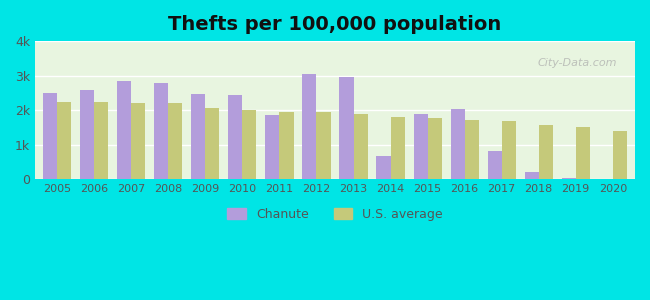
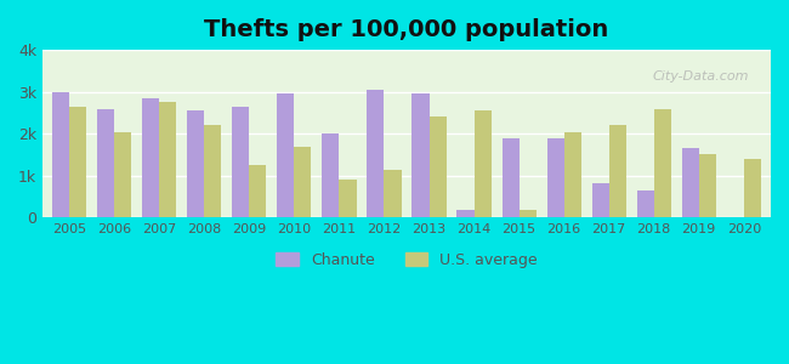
Chanute/2005: 2.50k -> 3.00k
U.S. average/2005: 2.25k -> 2.65k
U.S. average/2006: 2.23k -> 2.05k
U.S. average/2007: 2.22k -> 2.75k
Chanute/2008: 2.80k -> 2.55k
Chanute/2009: 2.48k -> 2.65k
U.S. average/2009: 2.08k -> 1.25k
Chanute/2010: 2.43k -> 2.95k
U.S. average/2010: 2.00k -> 1.70k
Chanute/2011: 1.85k -> 2.00k
U.S. average/2011: 1.96k -> 0.90k
U.S. average/2012: 1.96k -> 1.15k
U.S. average/2013: 1.90k -> 2.40k
Chanute/2014: 0.68k -> 0.20k
U.S. average/2014: 1.82k -> 2.55k
U.S. average/2015: 1.78k -> 0.20k
Chanute/2016: 2.05k -> 1.90k
U.S. average/2016: 1.72k -> 2.05k
U.S. average/2017: 1.68k -> 2.20k
Chanute/2018: 0.22k -> 0.65k
U.S. average/2018: 1.58k -> 2.60k
Chanute/2019: 0.05k -> 1.65k
